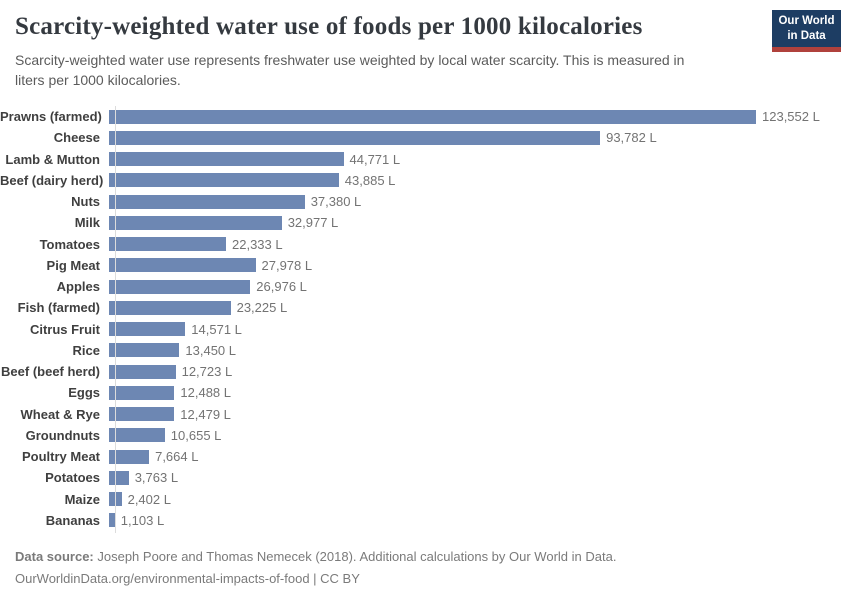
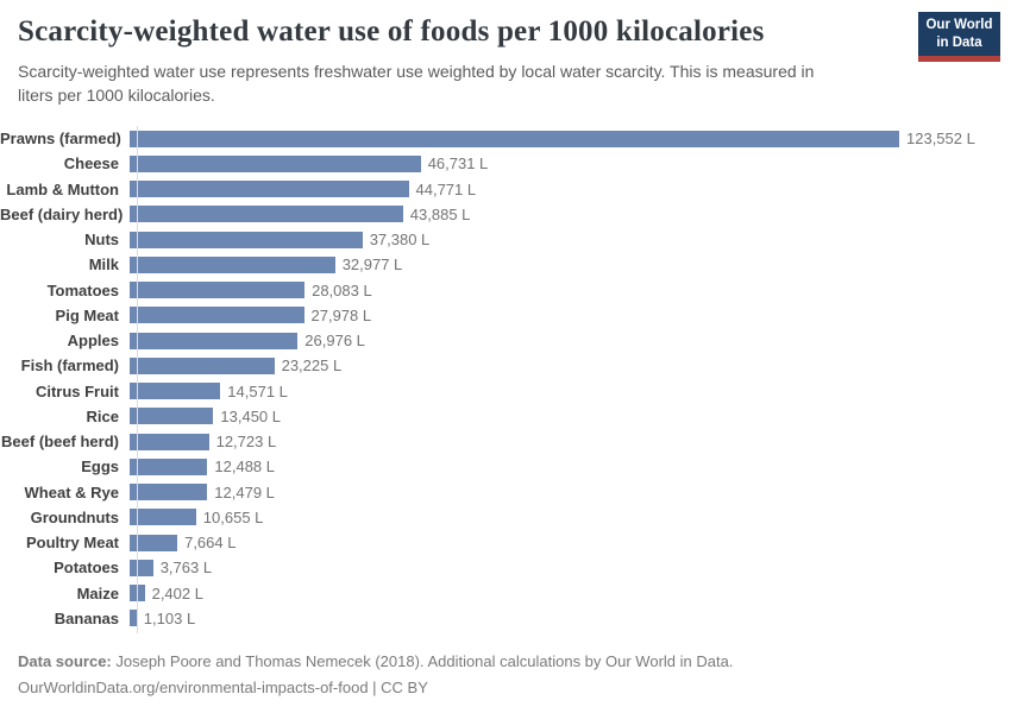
Cheese: 93,782 -> 46,731
Tomatoes: 22,333 -> 28,083
